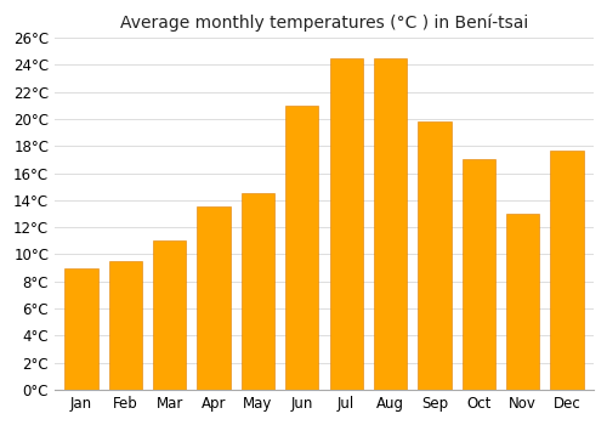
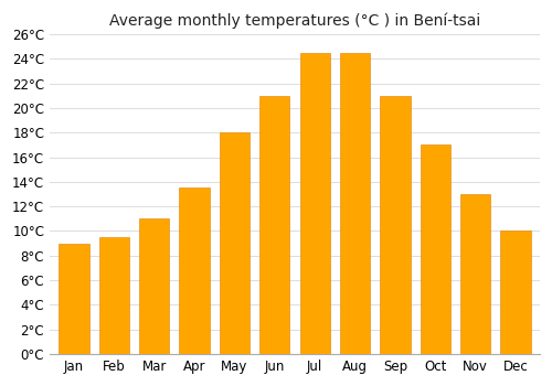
May: 14.5°C -> 18.0°C
Sep: 19.8°C -> 21.0°C
Dec: 17.7°C -> 10.0°C
